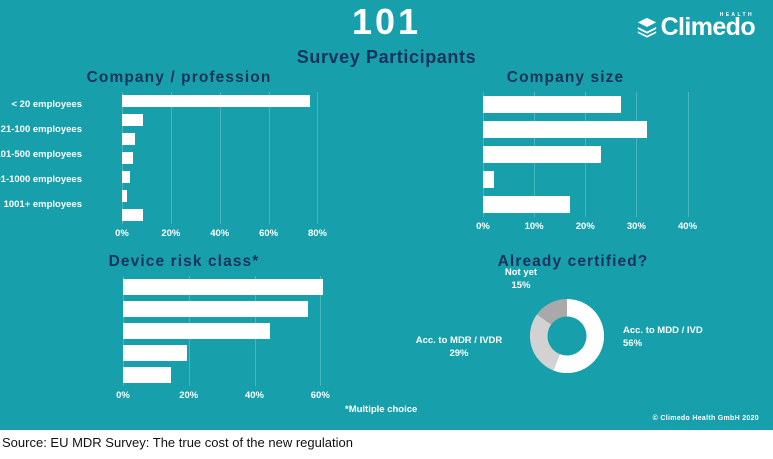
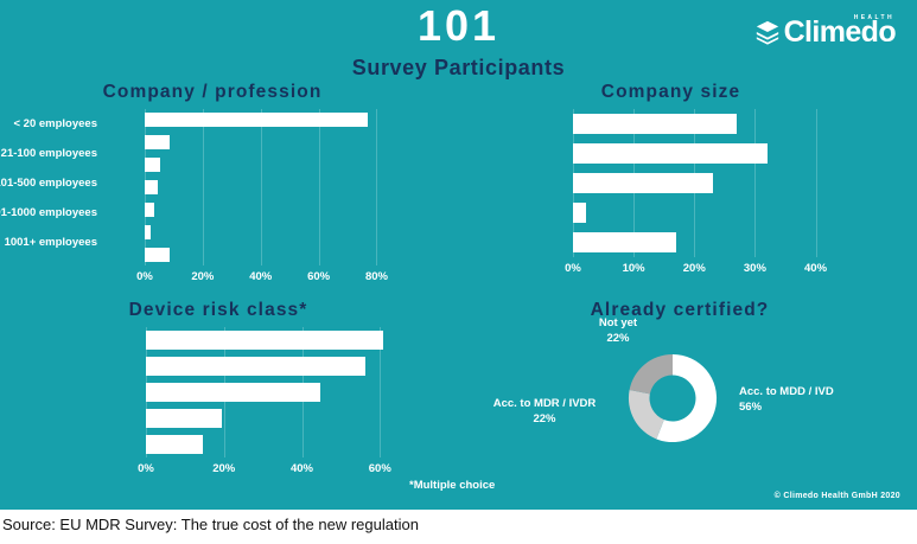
Already certified?/Acc. to MDR / IVDR: 29% -> 22%
Already certified?/Not yet: 15% -> 22%
